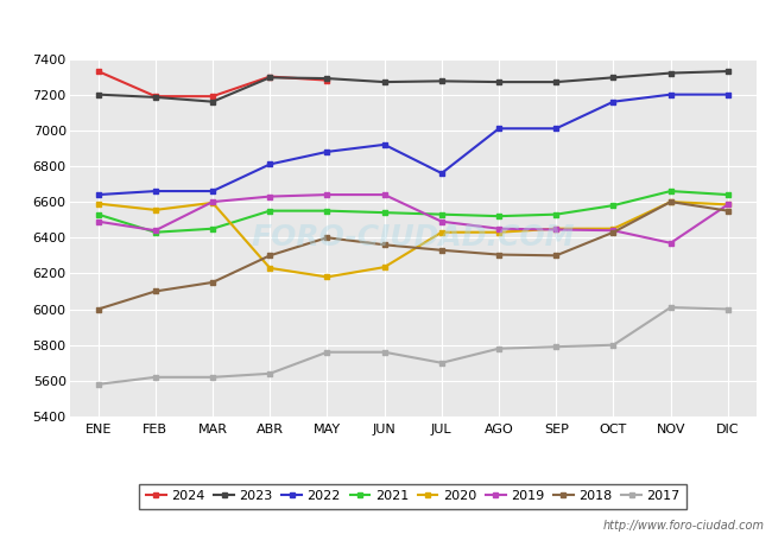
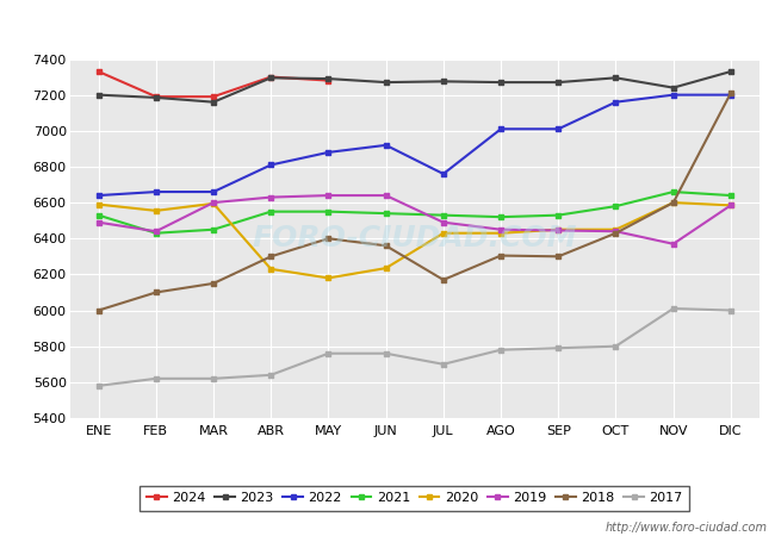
2018/JUL: 6330 -> 6170
2023/NOV: 7320 -> 7240
2018/DIC: 6550 -> 7210
